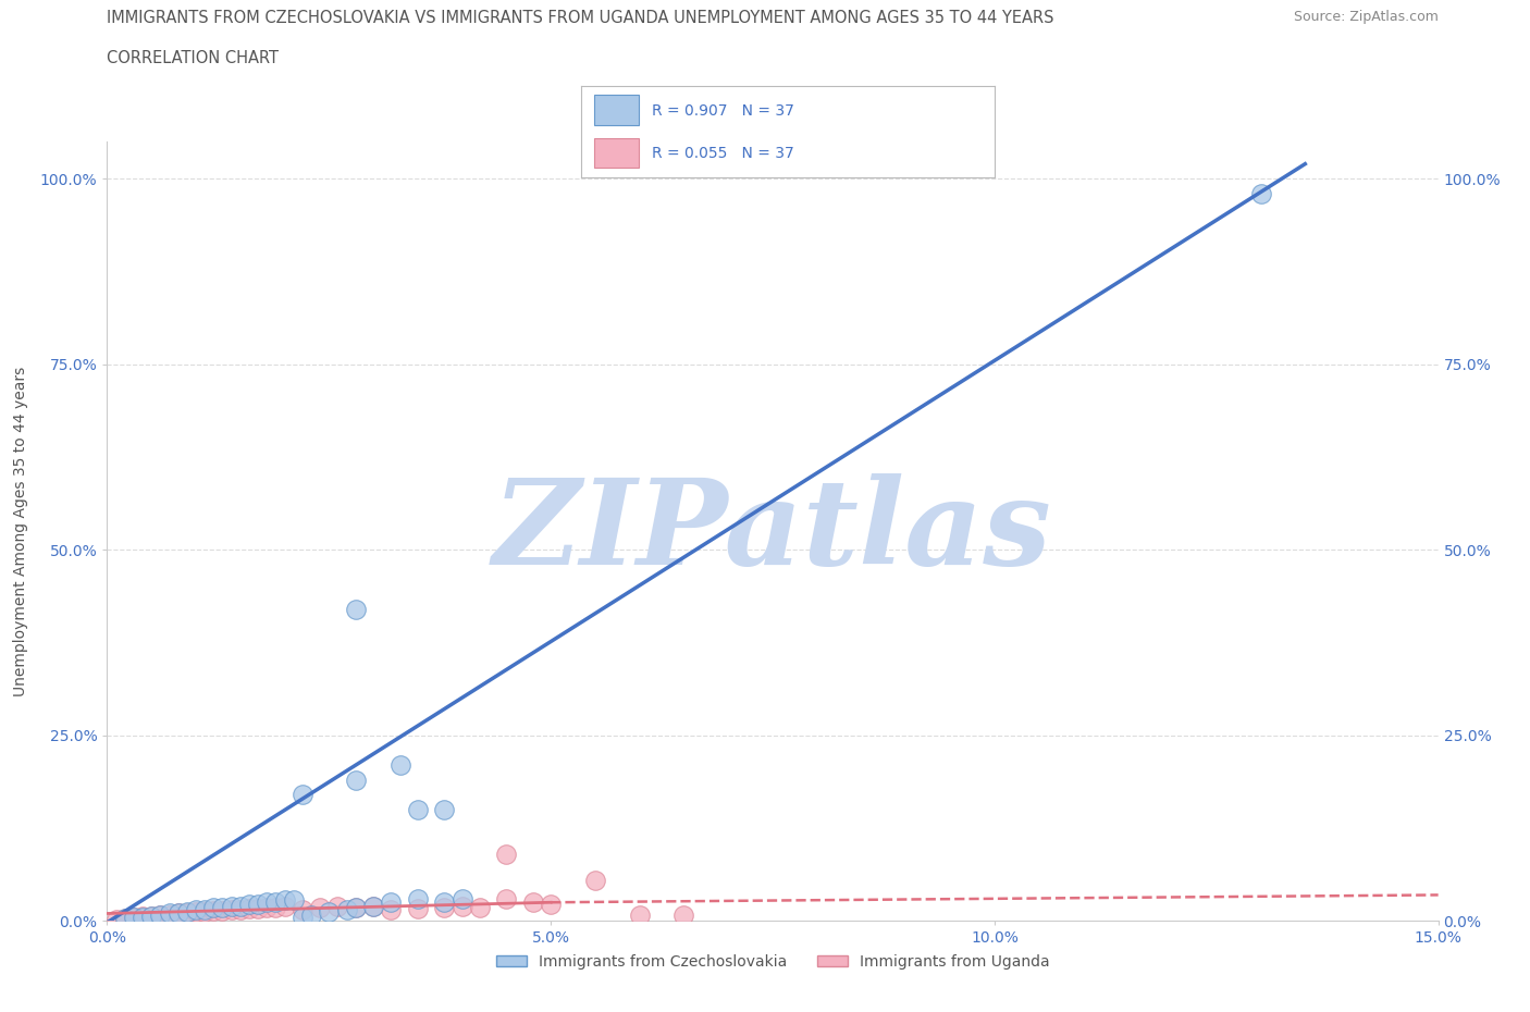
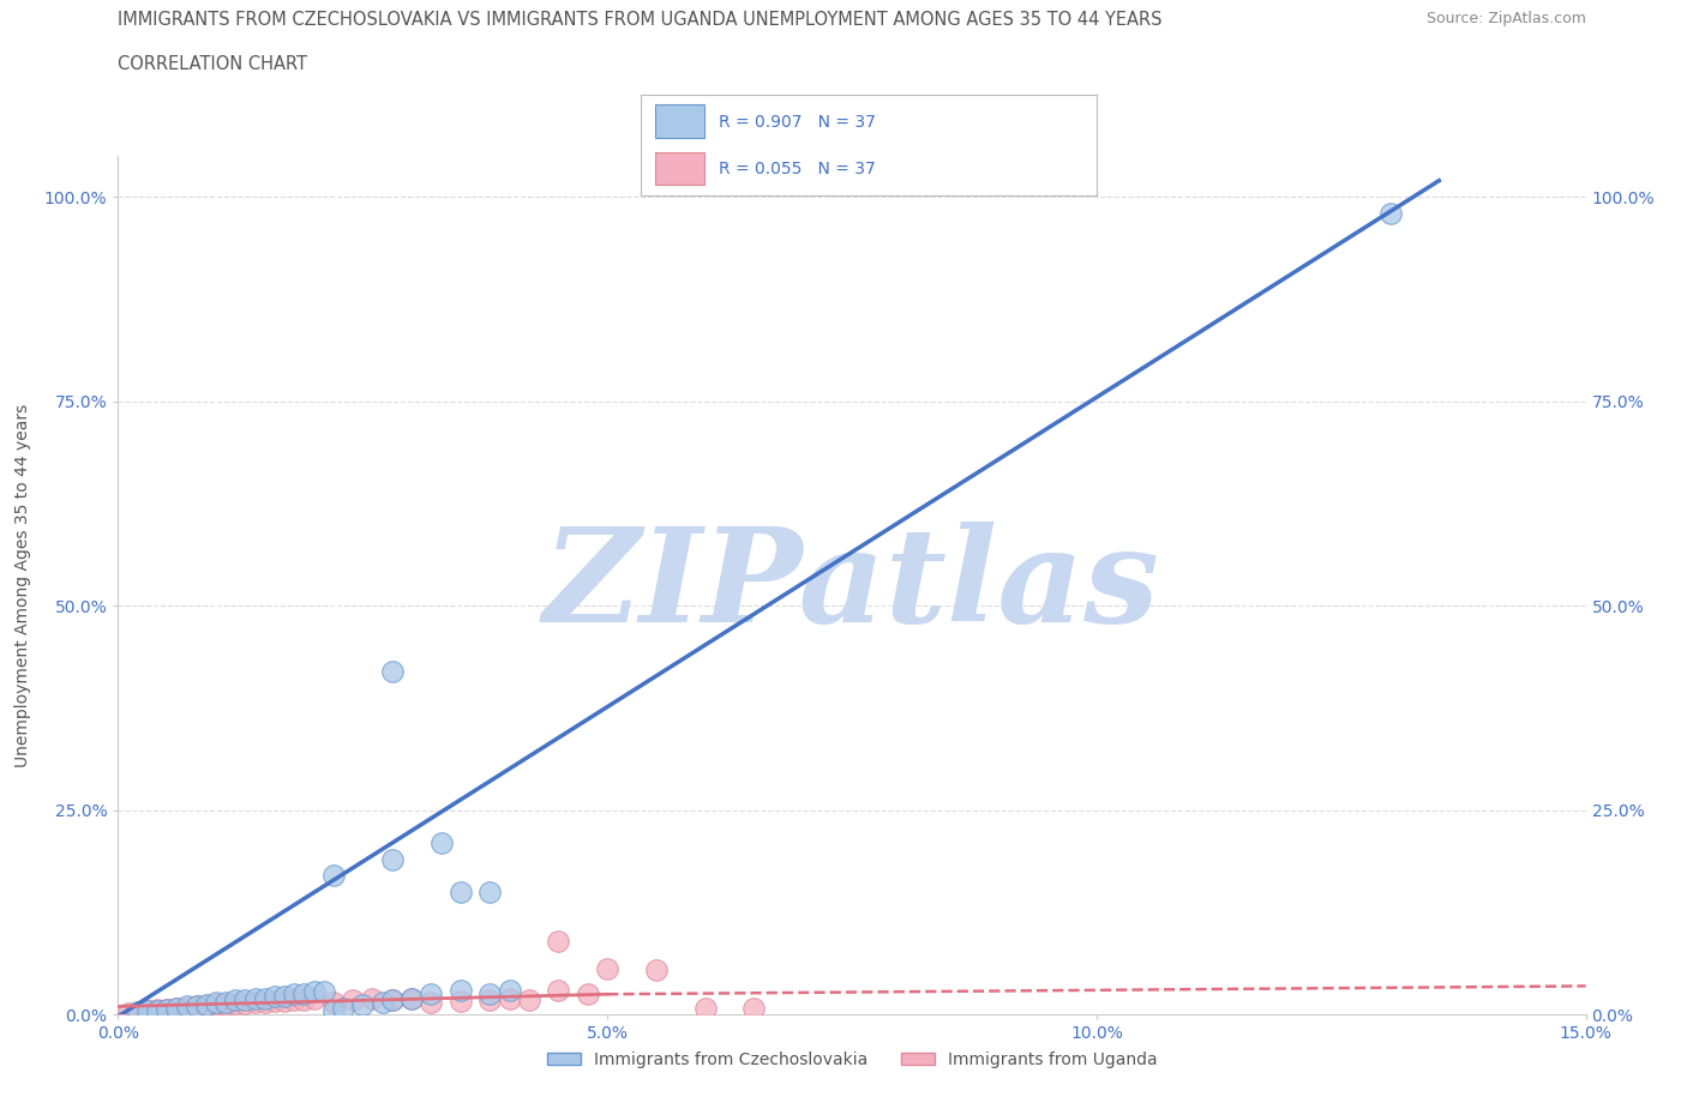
Immigrants from Uganda/5.0%: 2.2% -> 5.6%
